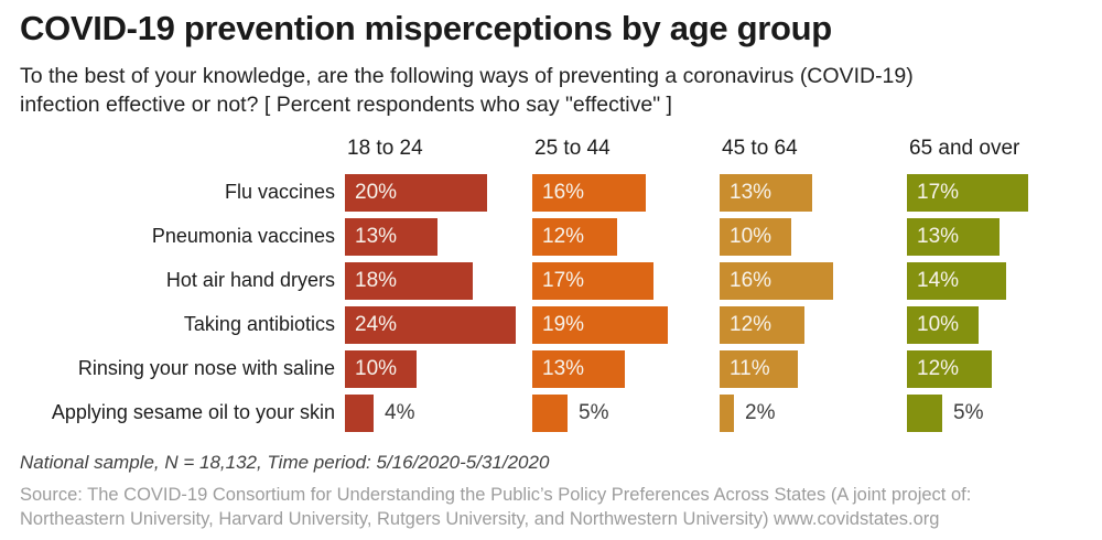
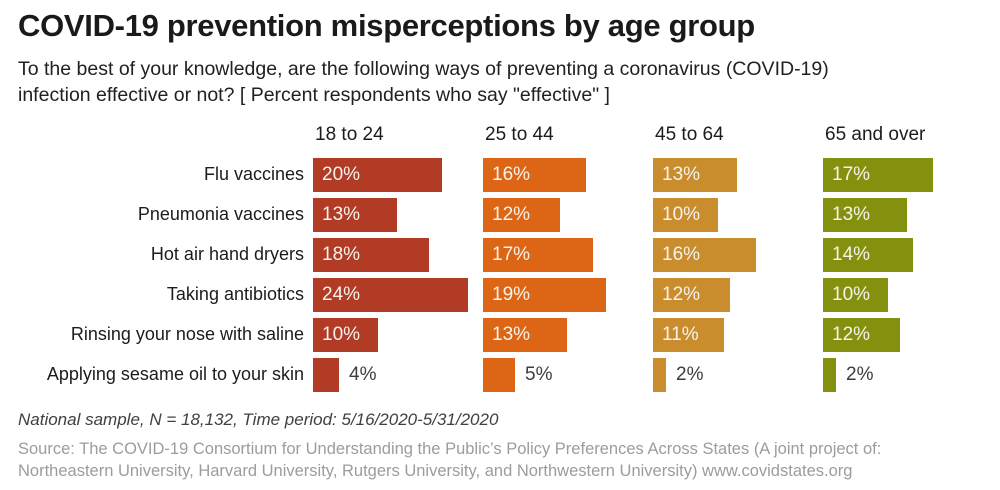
65 and over/Applying sesame oil to your skin: 5% -> 2%
